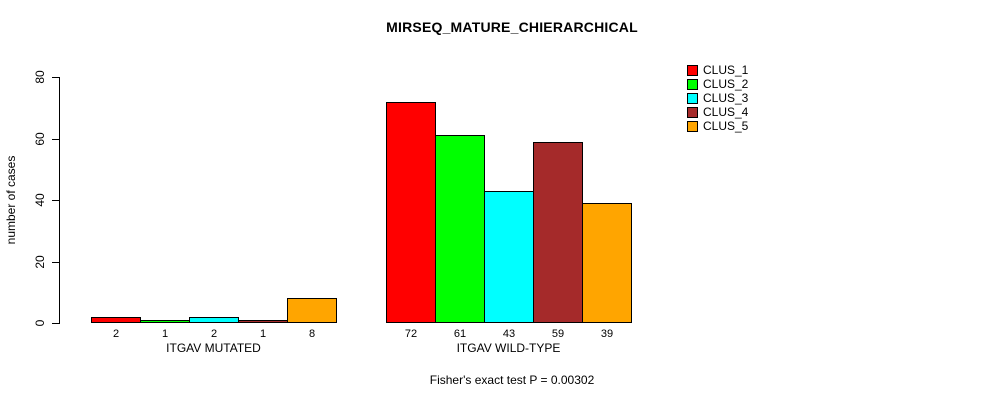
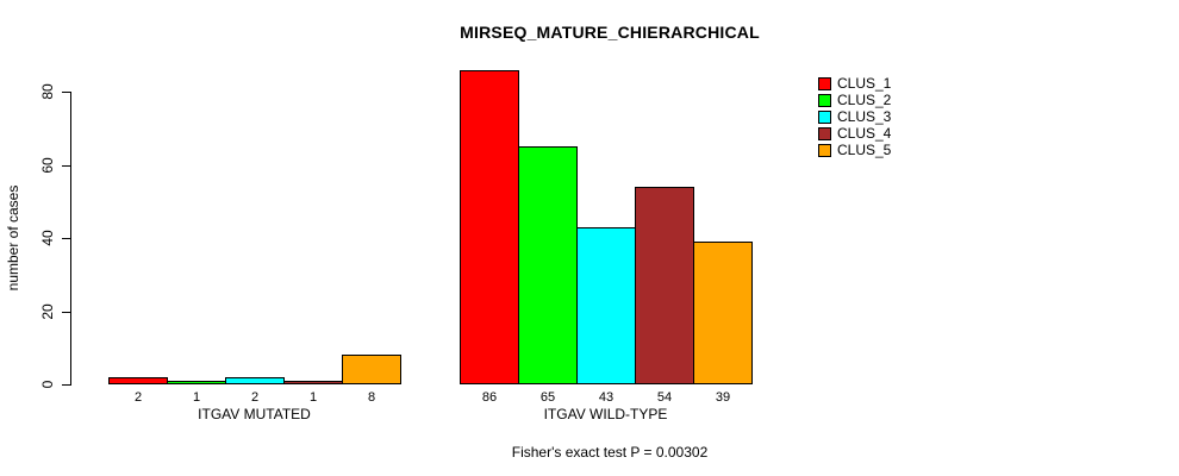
CLUS_1/ITGAV WILD-TYPE: 72 -> 86
CLUS_2/ITGAV WILD-TYPE: 61 -> 65
CLUS_4/ITGAV WILD-TYPE: 59 -> 54
